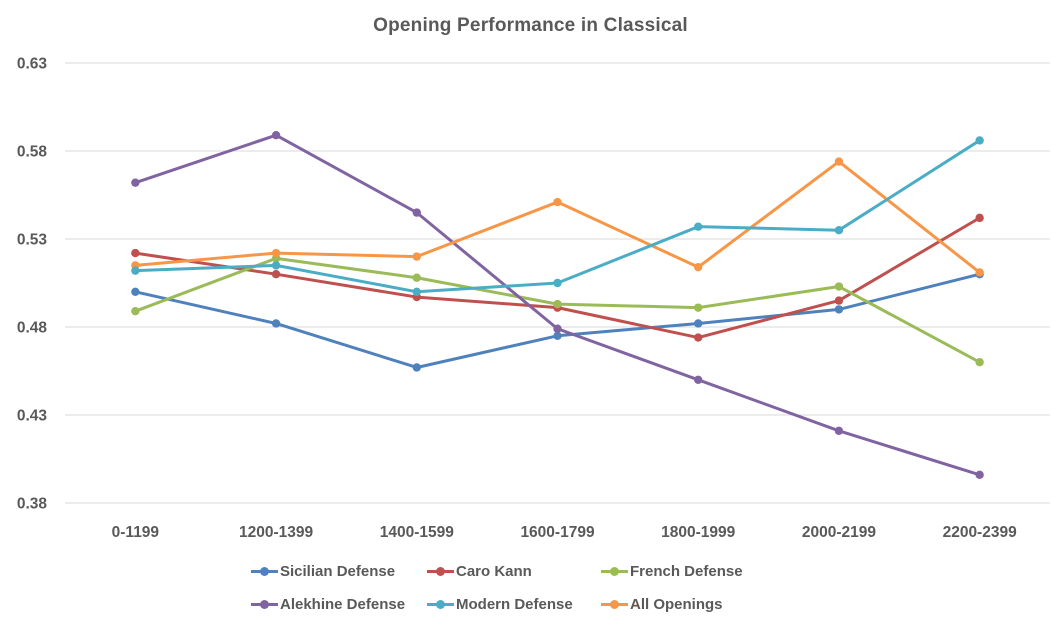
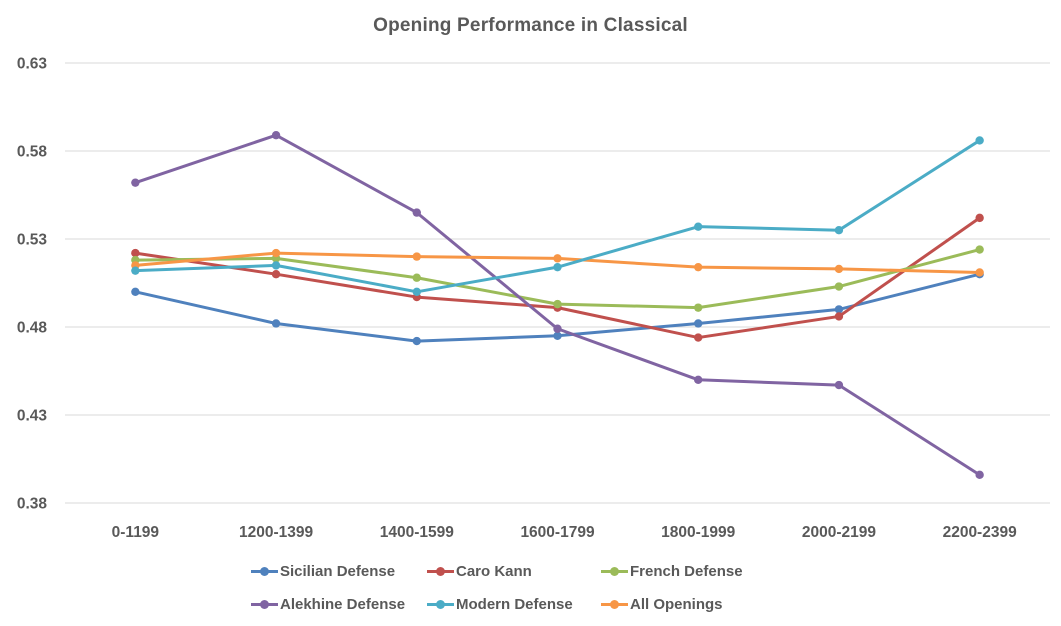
French Defense/0-1199: 0.489 -> 0.518
Sicilian Defense/1400-1599: 0.457 -> 0.472
Modern Defense/1600-1799: 0.505 -> 0.514
All Openings/1600-1799: 0.551 -> 0.519
Caro Kann/2000-2199: 0.495 -> 0.486
Alekhine Defense/2000-2199: 0.421 -> 0.447
All Openings/2000-2199: 0.574 -> 0.513
French Defense/2200-2399: 0.460 -> 0.524
